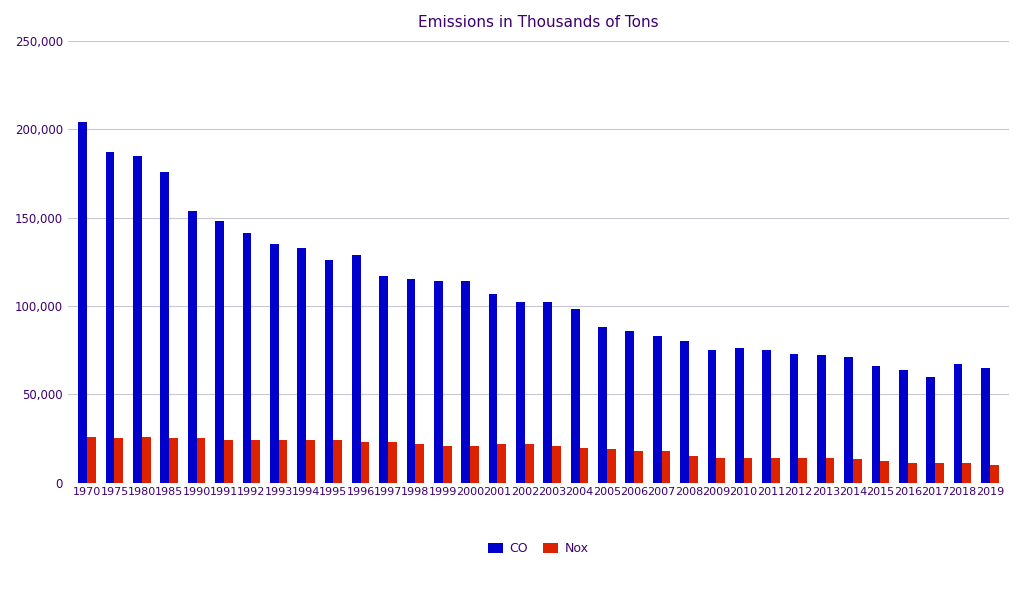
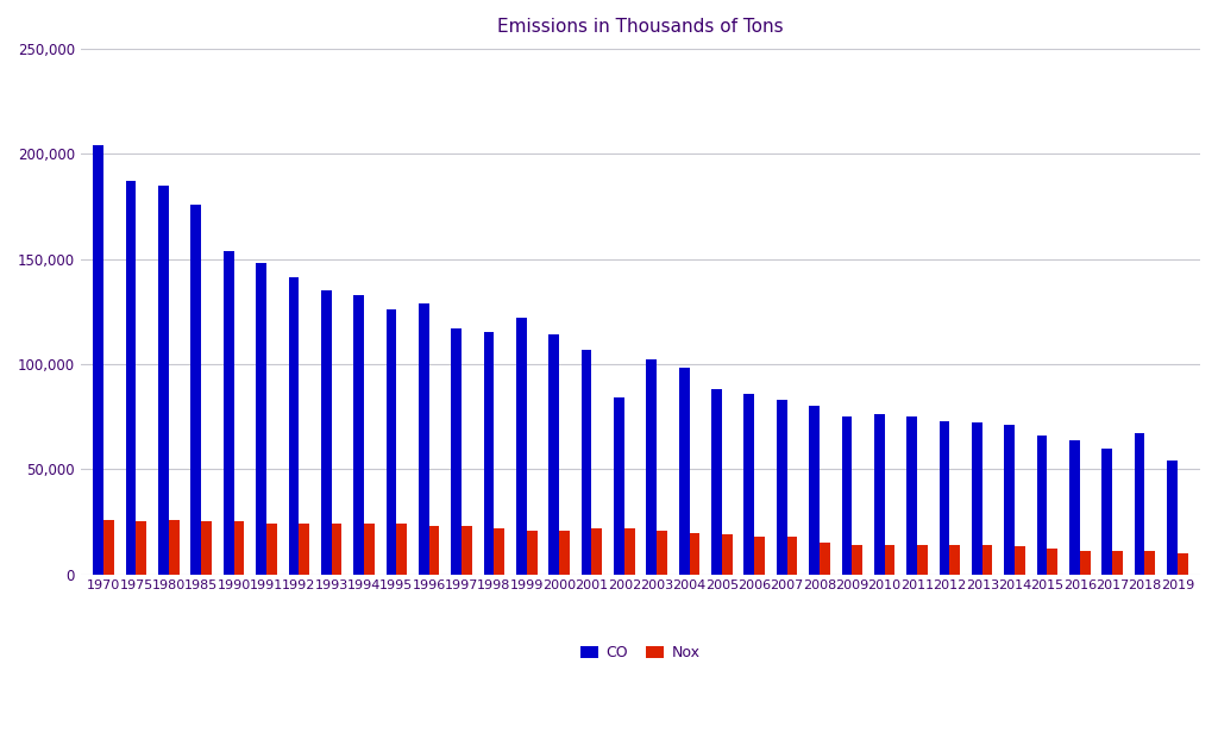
CO/1999: 114,000 -> 122,000
CO/2002: 102,000 -> 84,000
CO/2019: 65,000 -> 54,000
